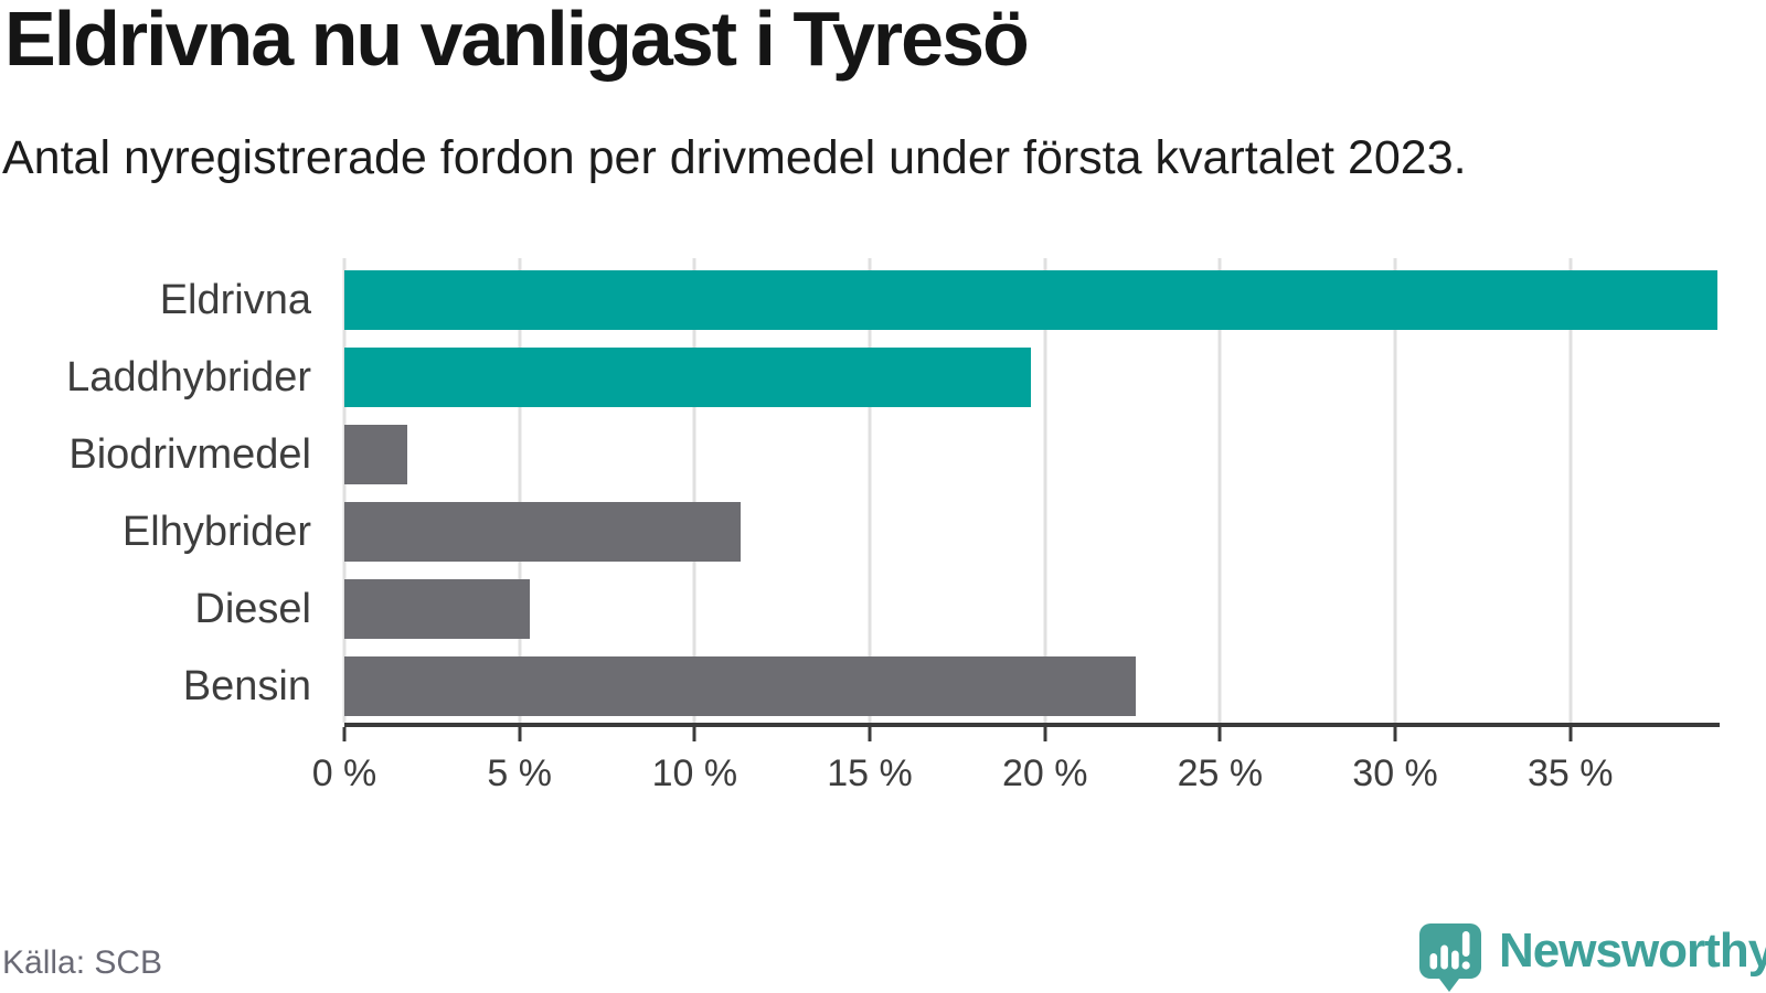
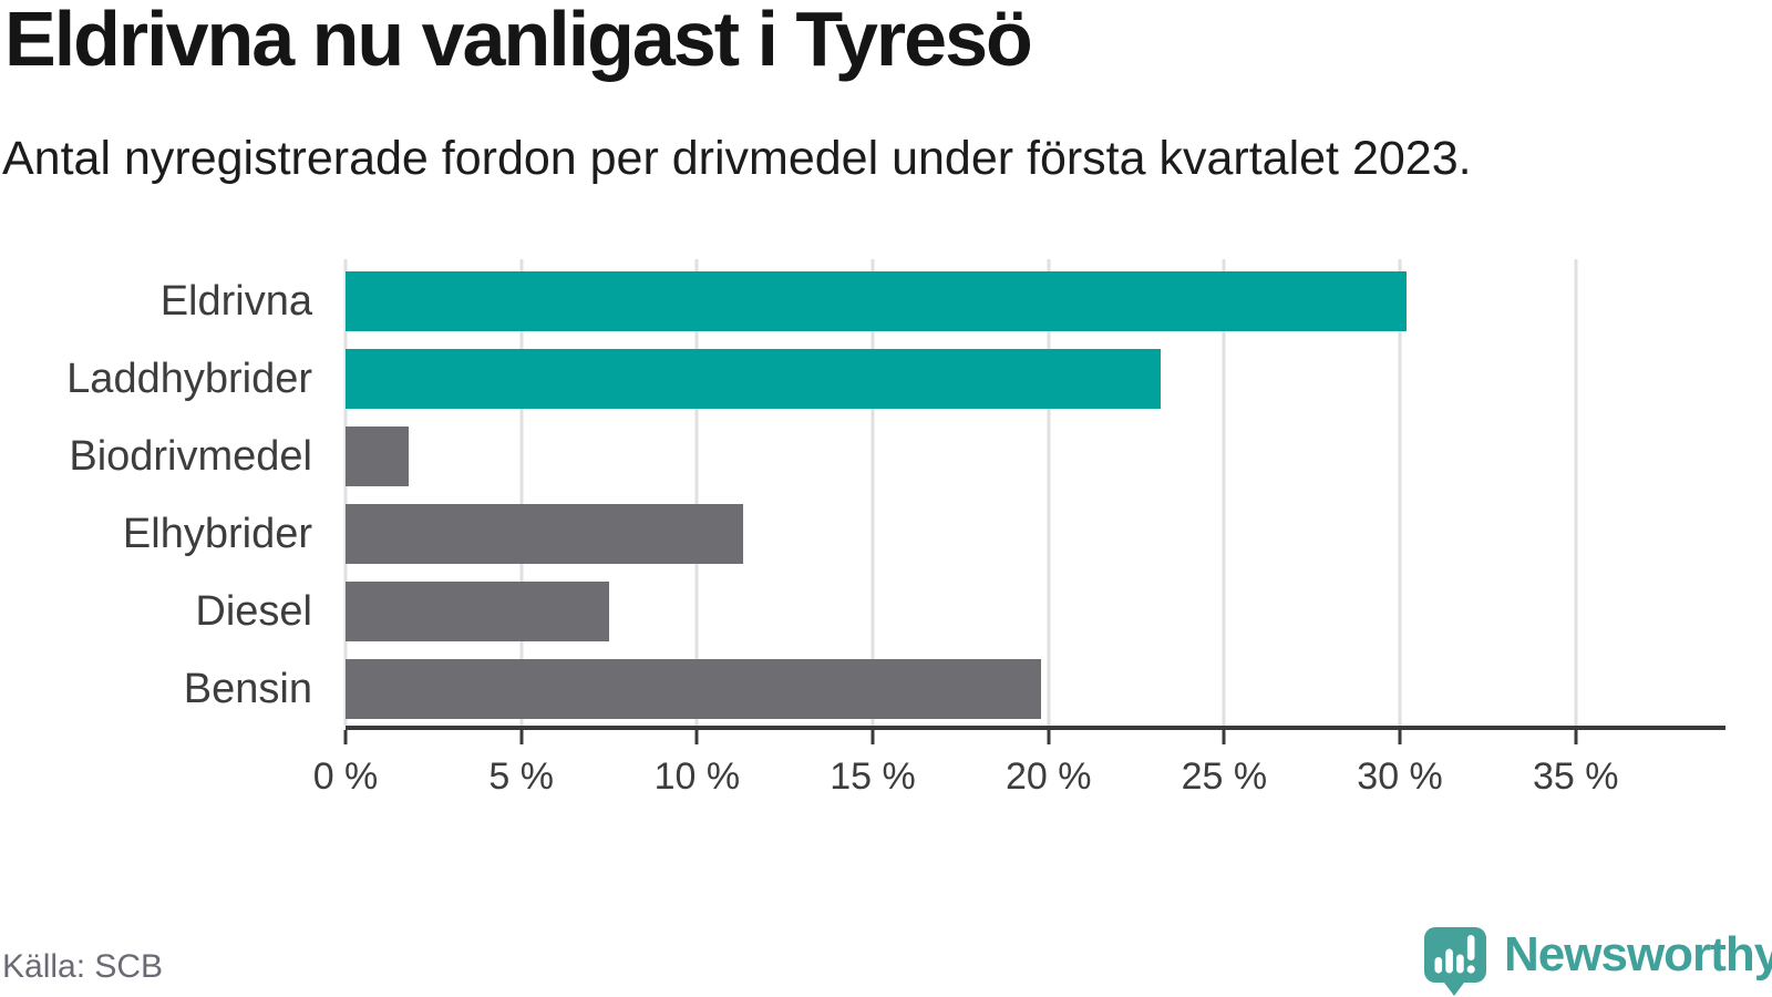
Eldrivna: 39.2% -> 30.2%
Laddhybrider: 19.6% -> 23.2%
Diesel: 5.3% -> 7.5%
Bensin: 22.6% -> 19.8%
